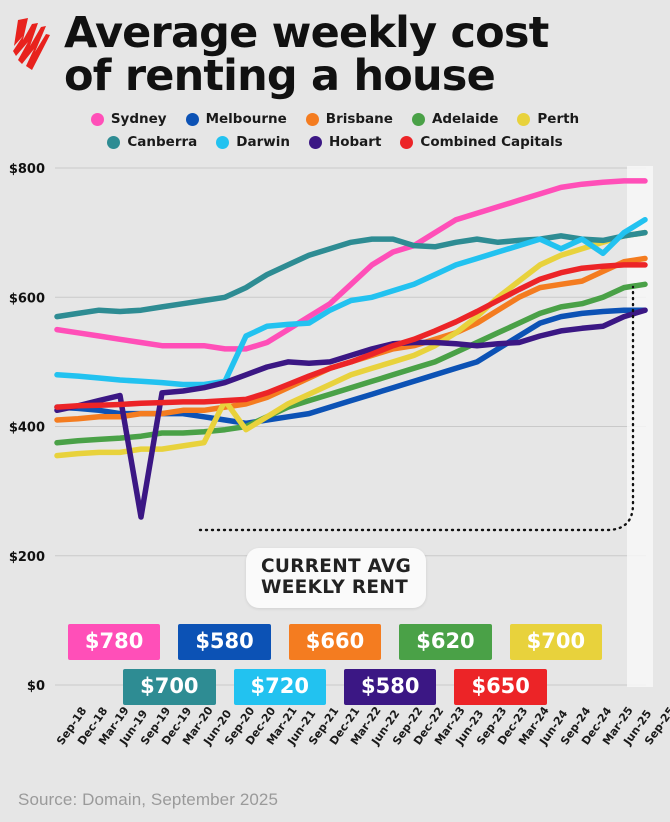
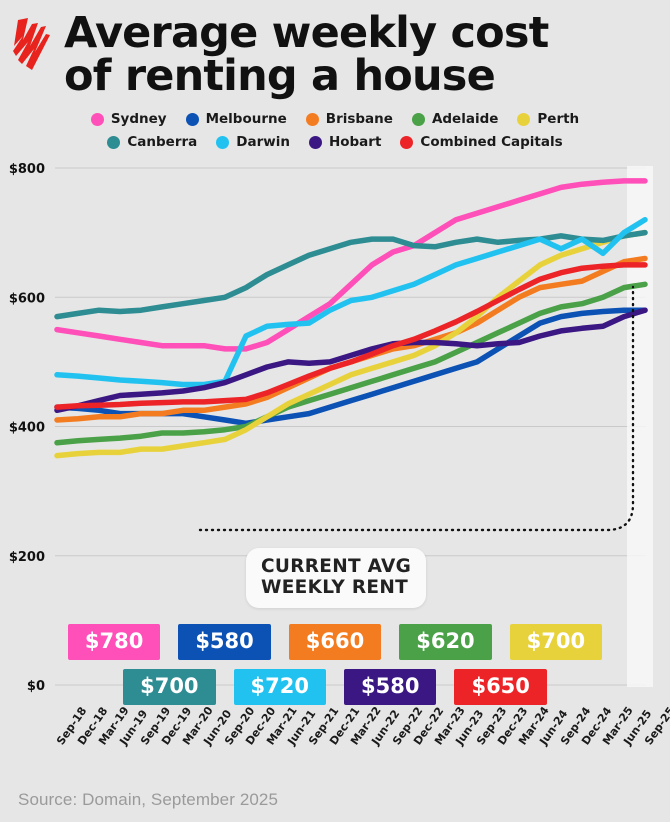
Hobart/Sep-19: $260 -> $450
Perth/Sep-20: $440 -> $380
